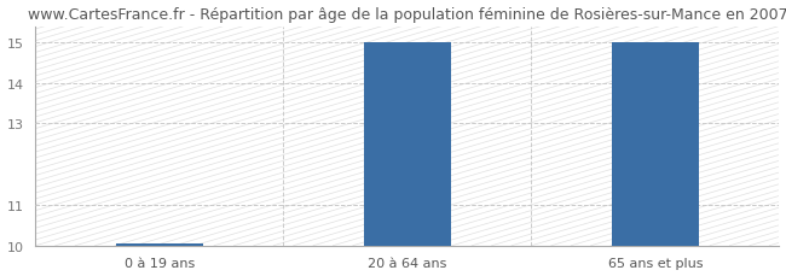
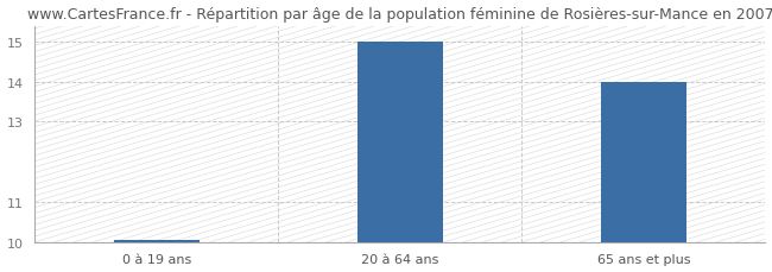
65 ans et plus: 15.00 -> 14.00
